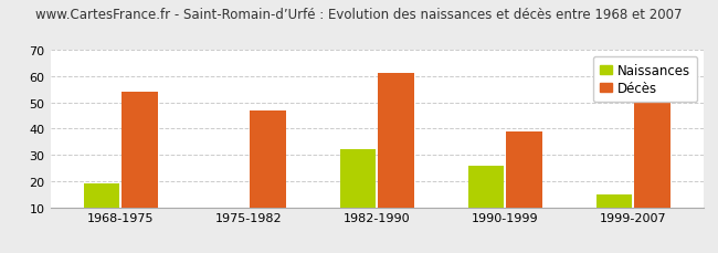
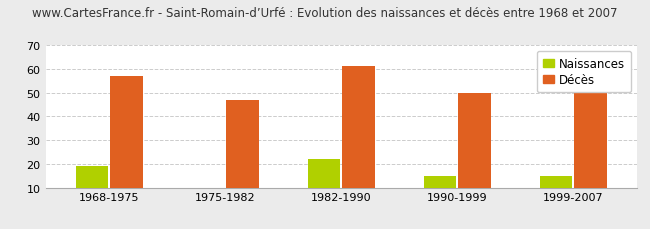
Décès/1968-1975: 54 -> 57
Naissances/1982-1990: 32 -> 22
Naissances/1990-1999: 26 -> 15
Décès/1990-1999: 39 -> 50
